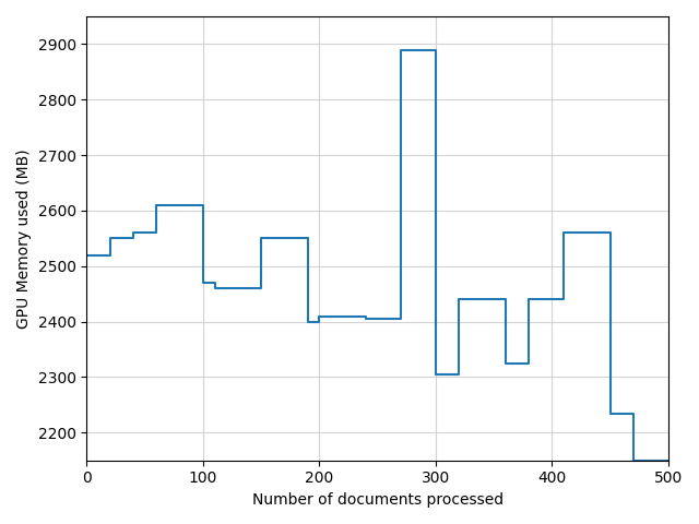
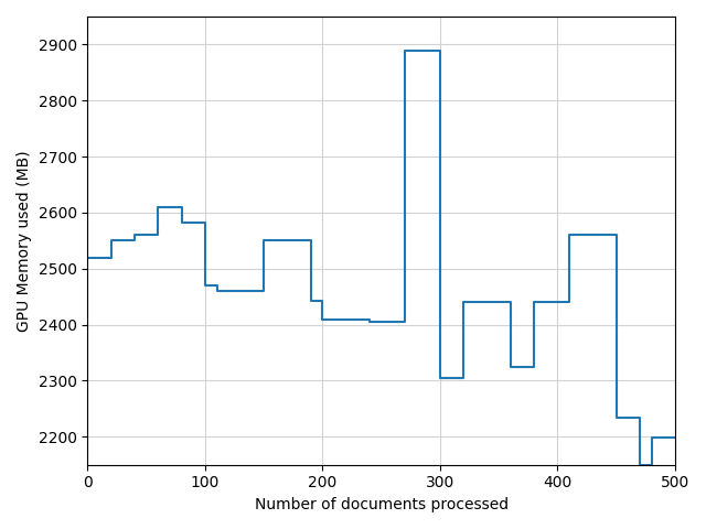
100: 2610 -> 2582
200: 2400 -> 2442
500: 2150 -> 2198
